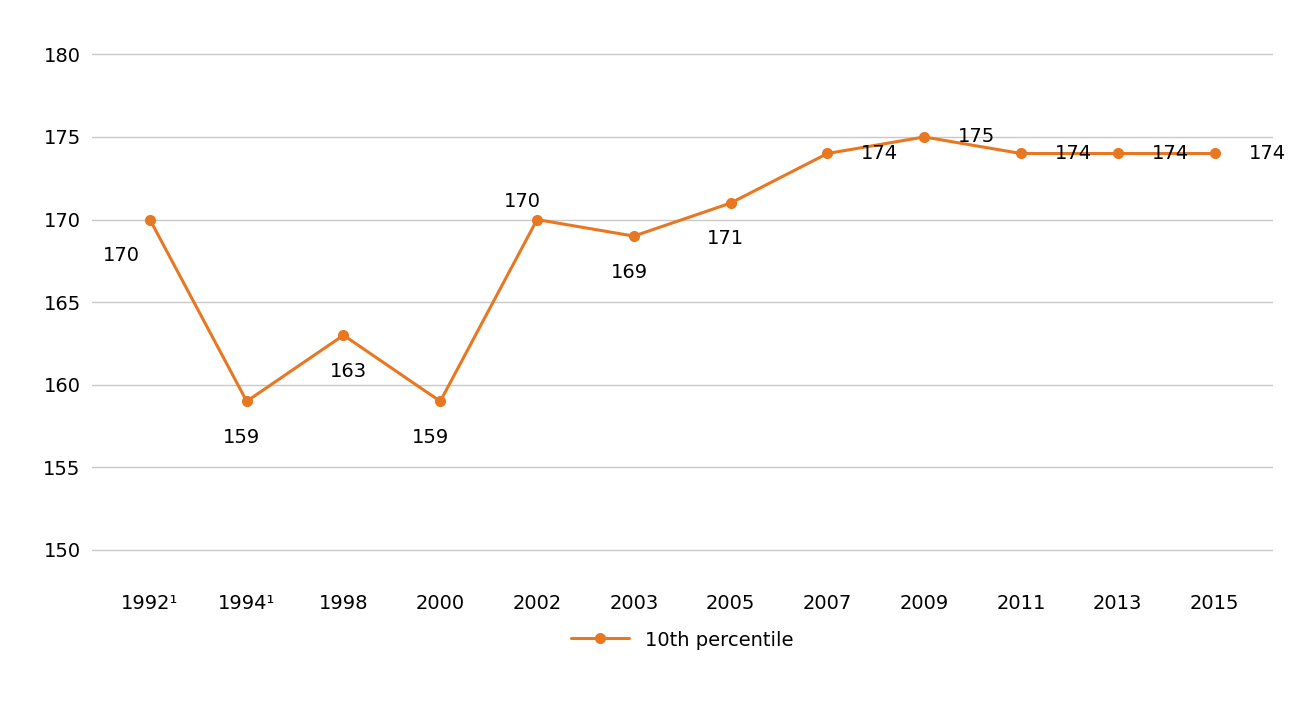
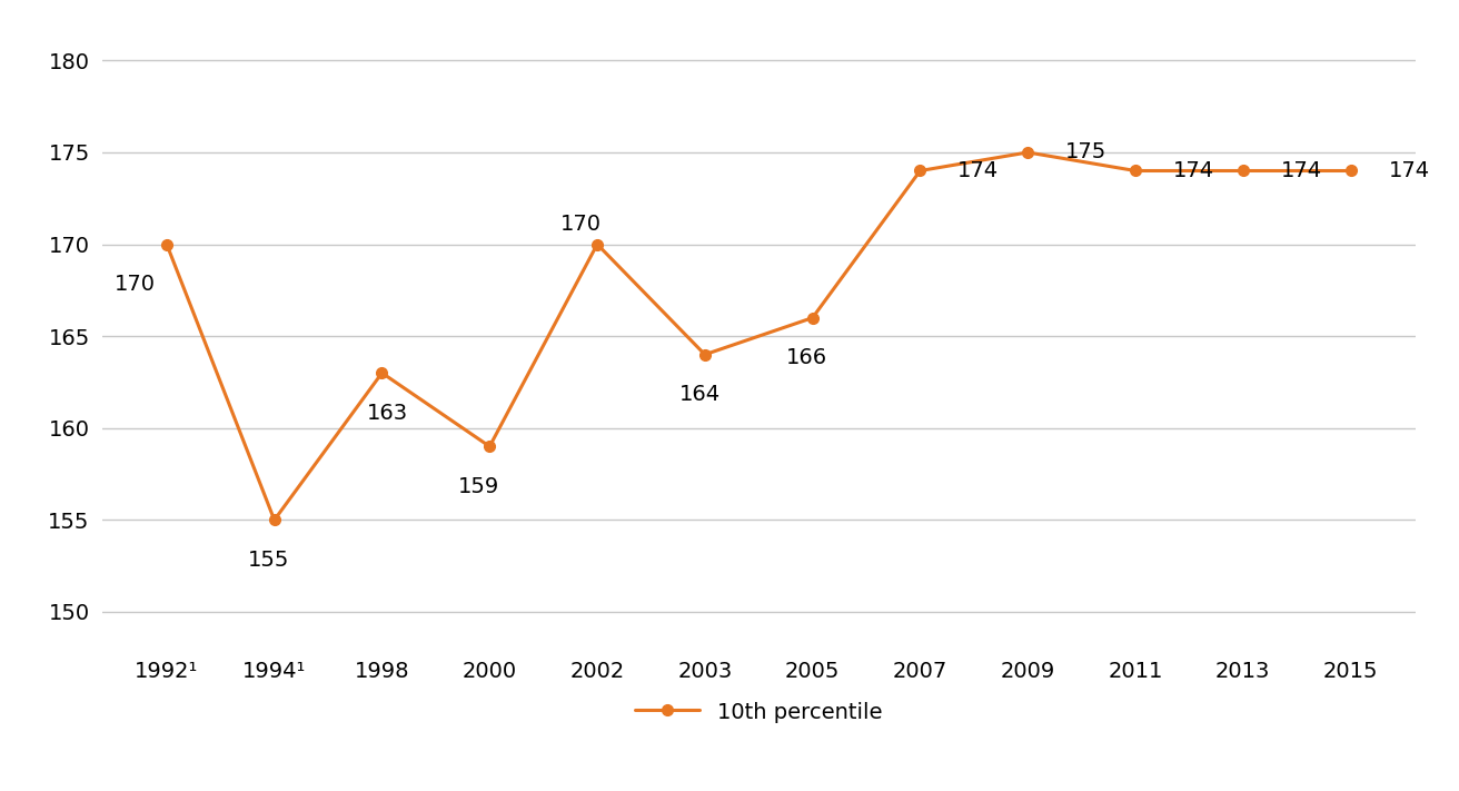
1994¹: 159 -> 155
2003: 169 -> 164
2005: 171 -> 166
